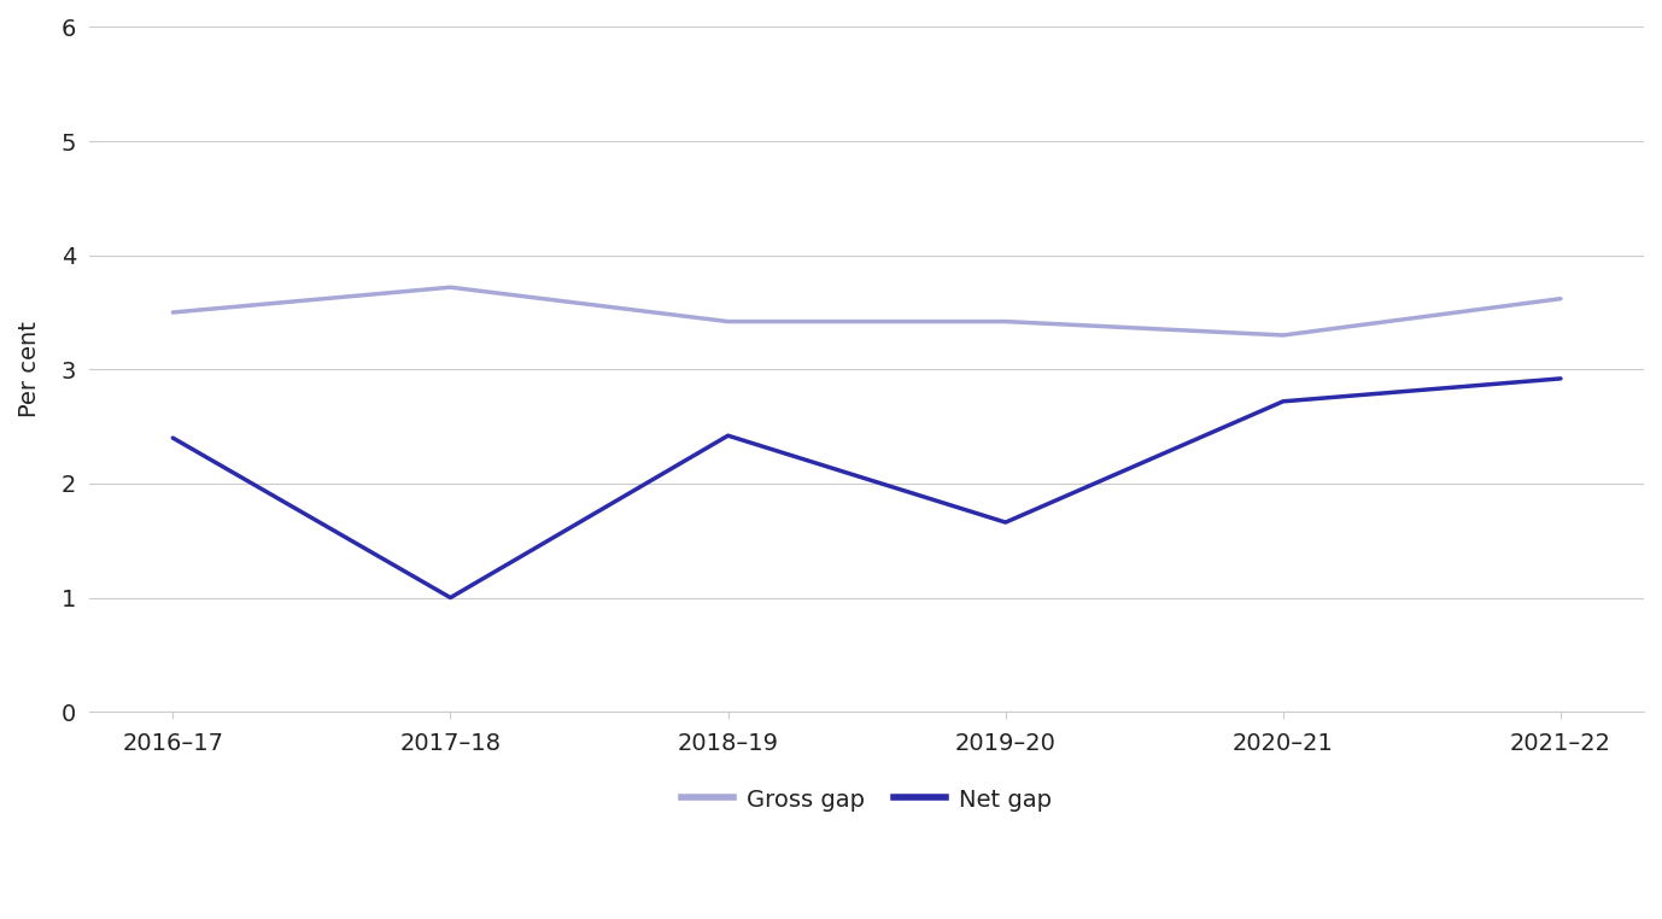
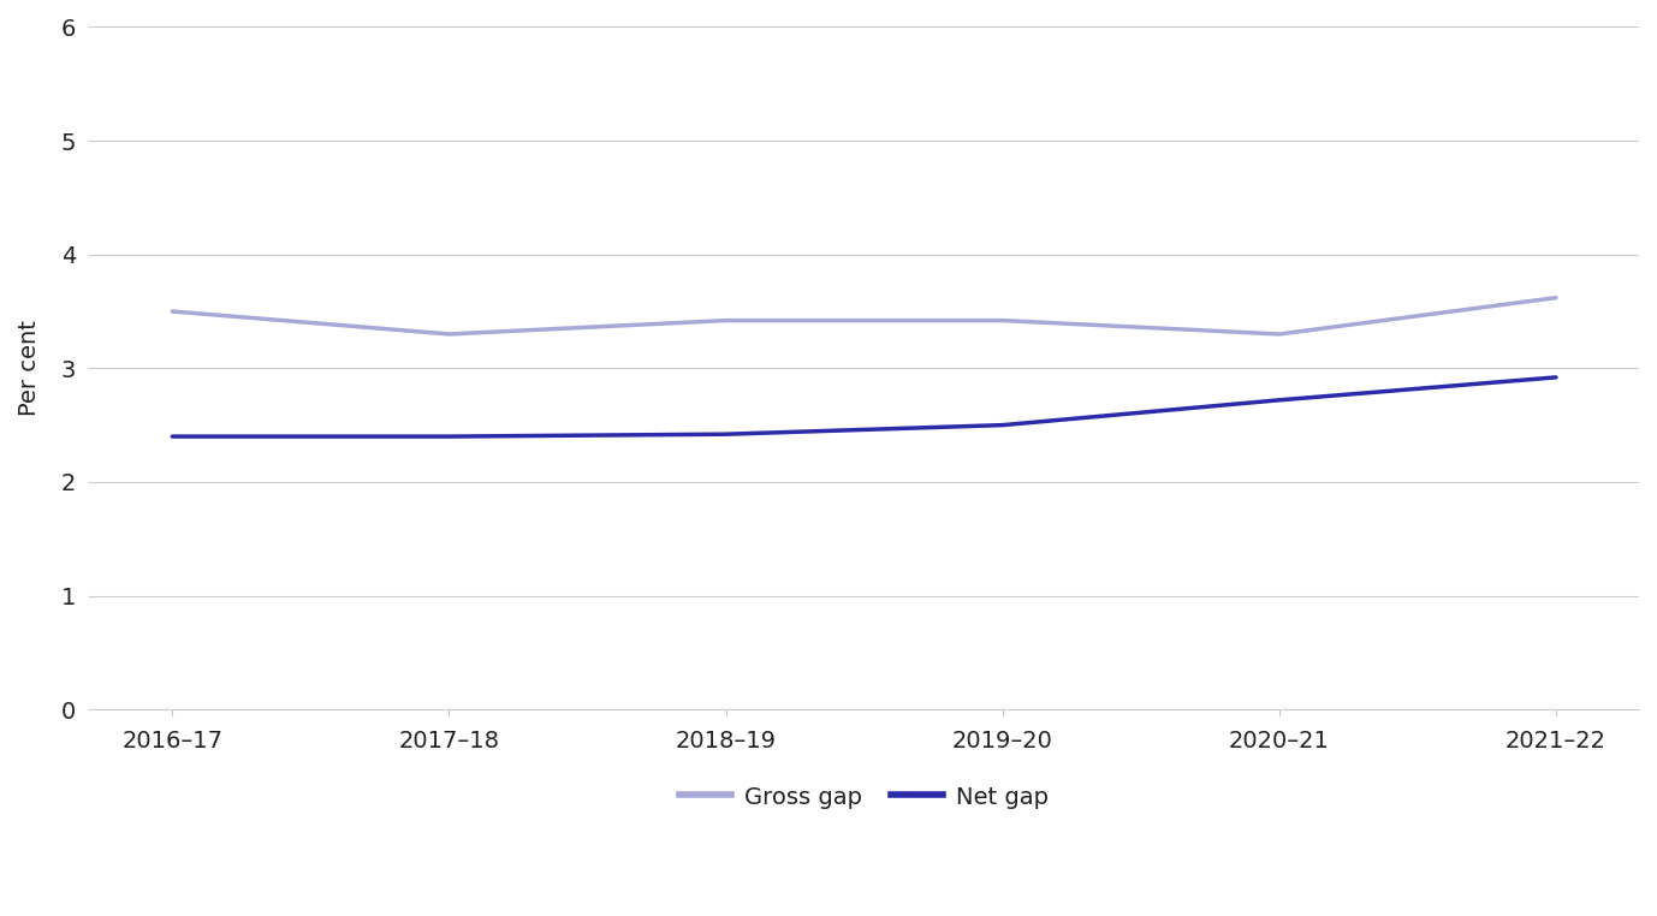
Gross gap/2017–18: 3.72 -> 3.30
Net gap/2017–18: 1.00 -> 2.40
Net gap/2019–20: 1.66 -> 2.50
